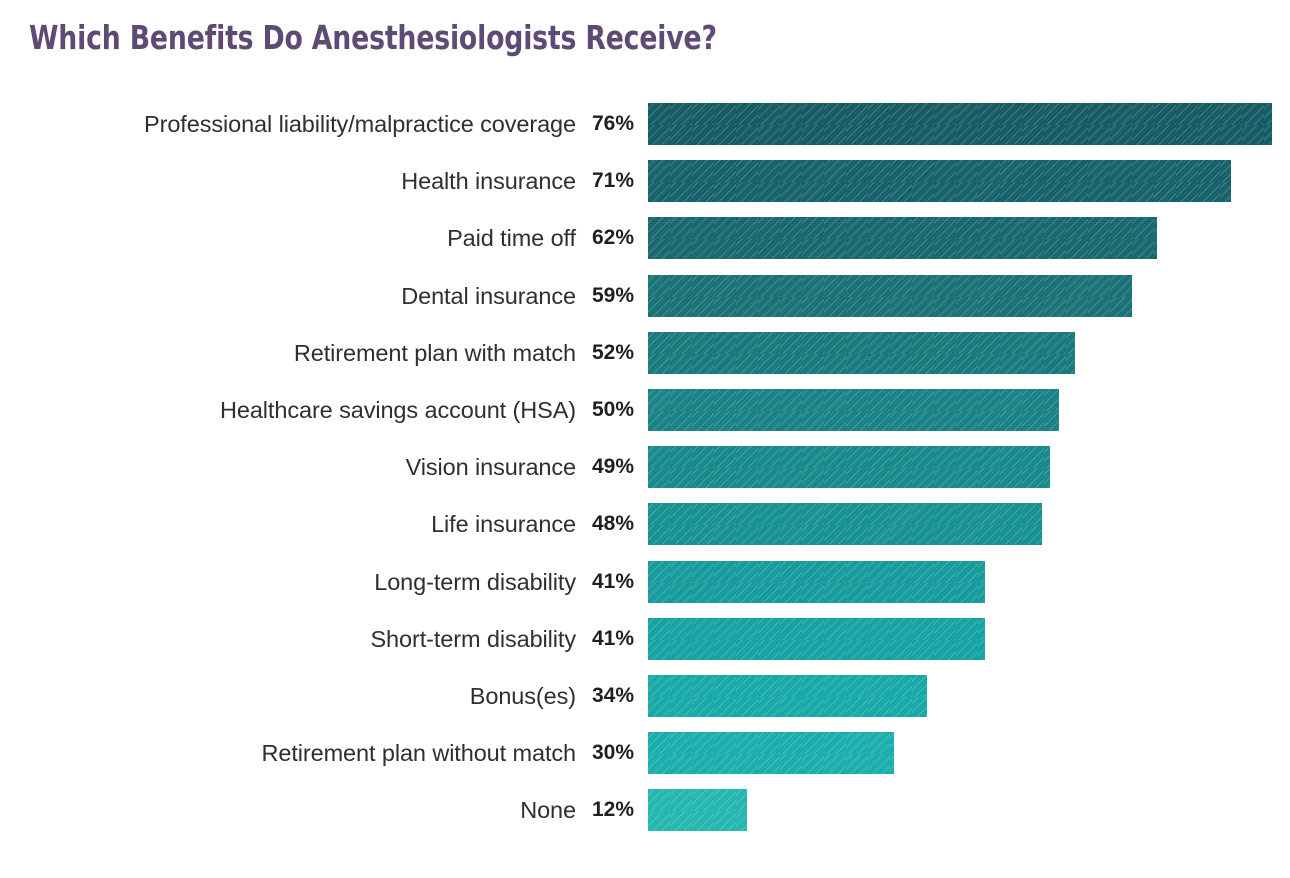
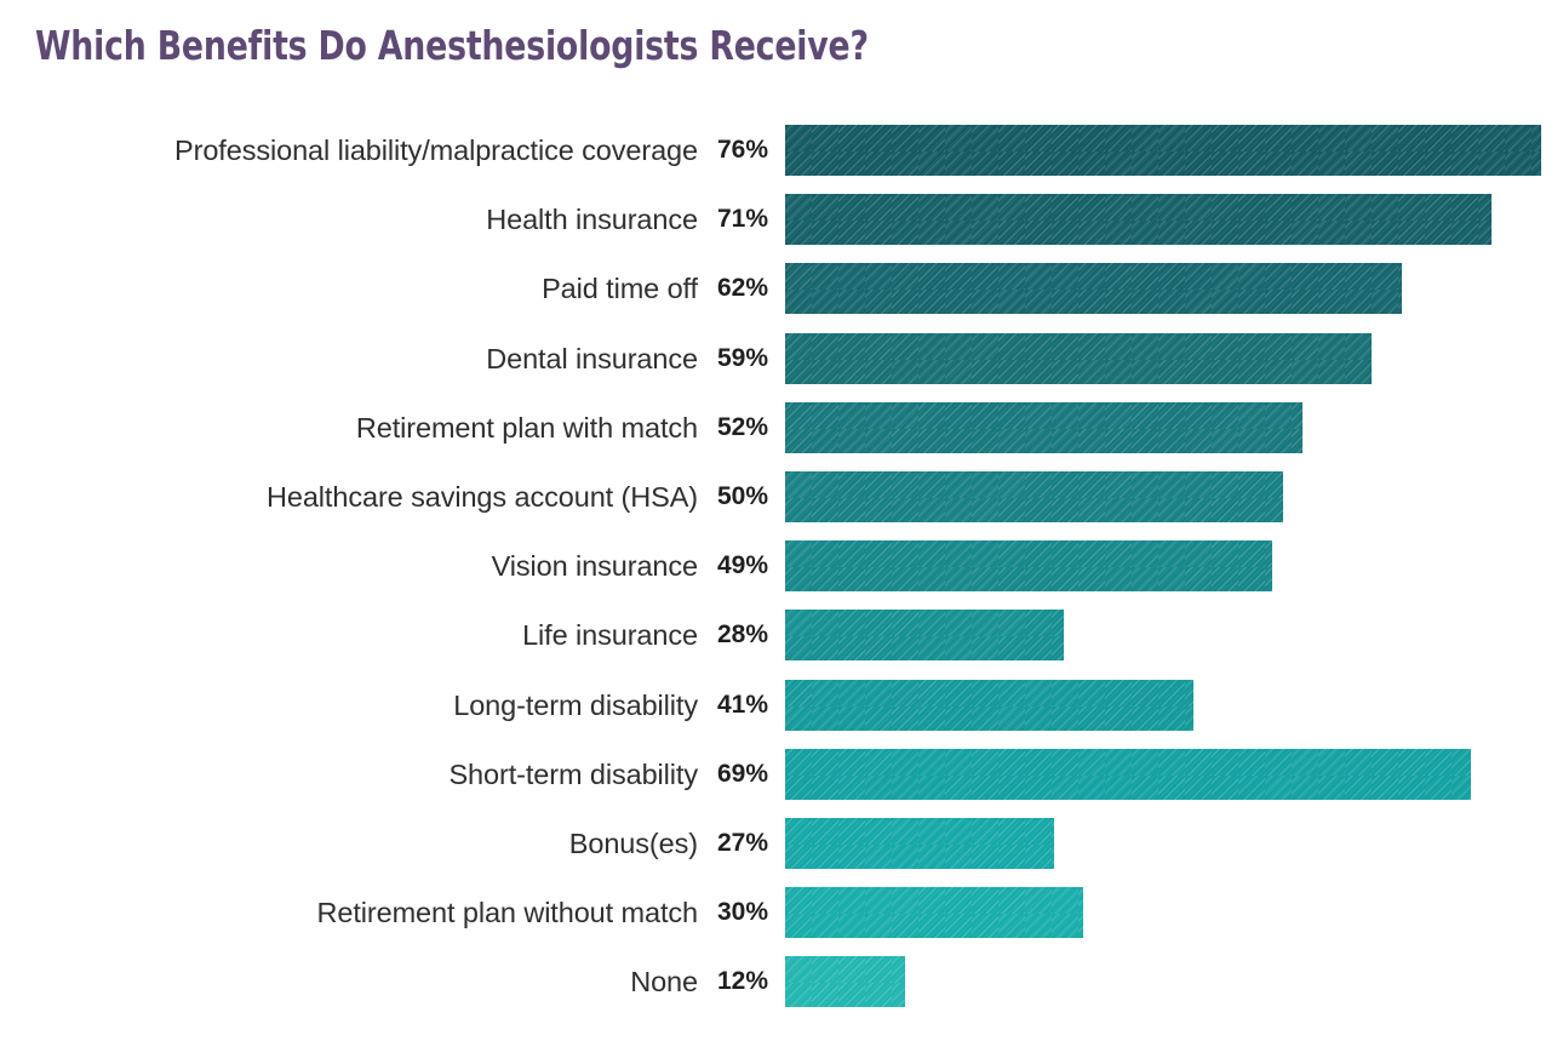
Life insurance: 48% -> 28%
Short-term disability: 41% -> 69%
Bonus(es): 34% -> 27%
